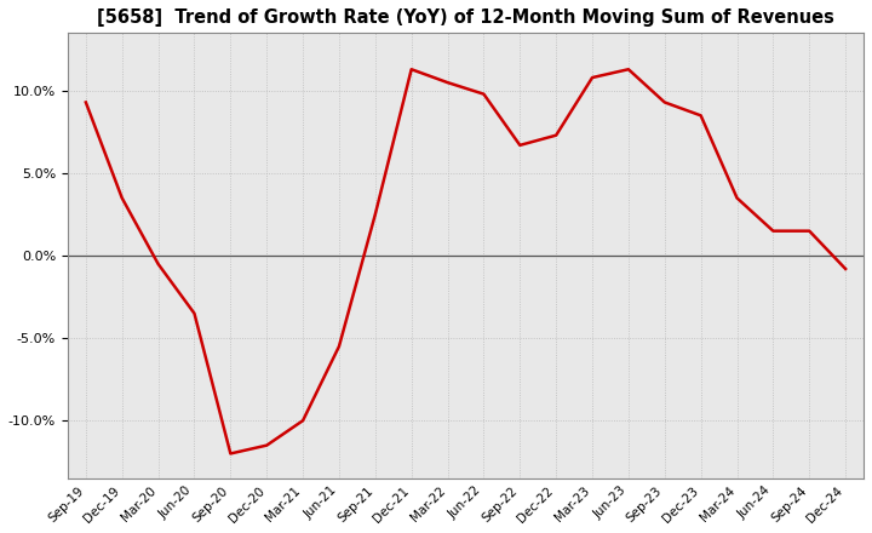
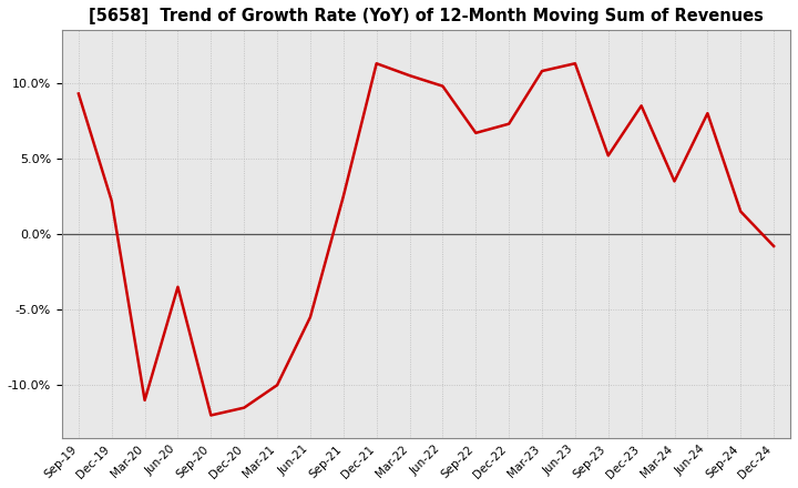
Dec-19: 3.5% -> 2.2%
Mar-20: -0.5% -> -11.0%
Sep-23: 9.3% -> 5.2%
Jun-24: 1.5% -> 8.0%
